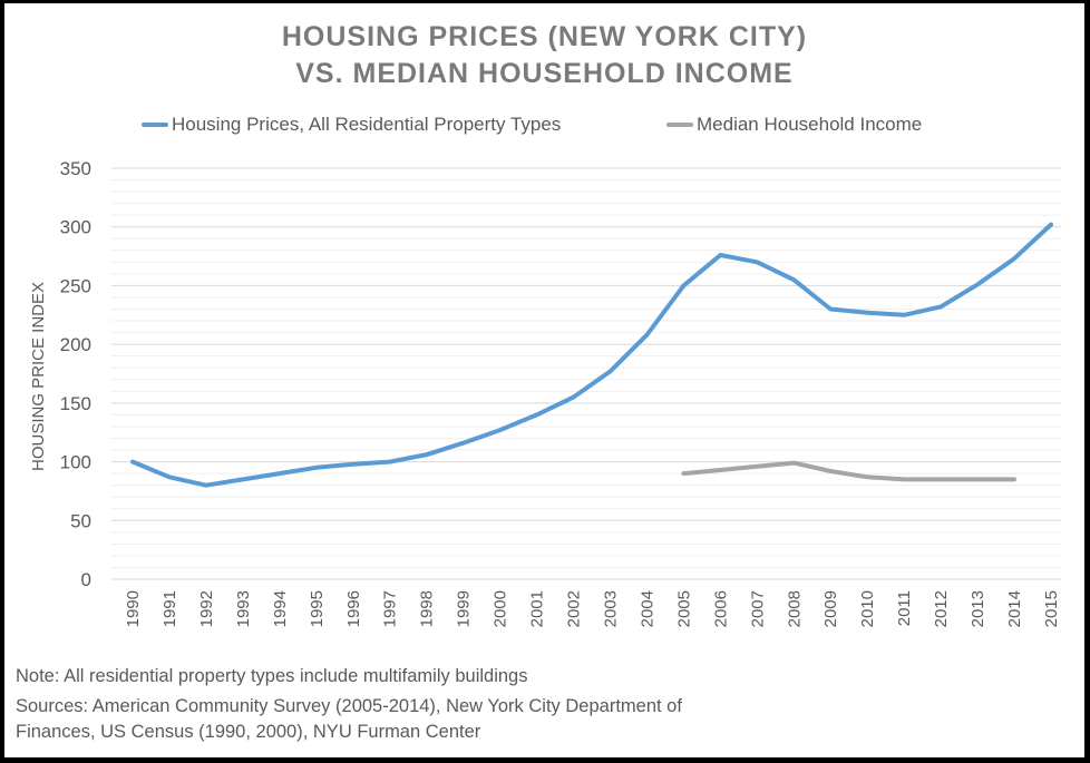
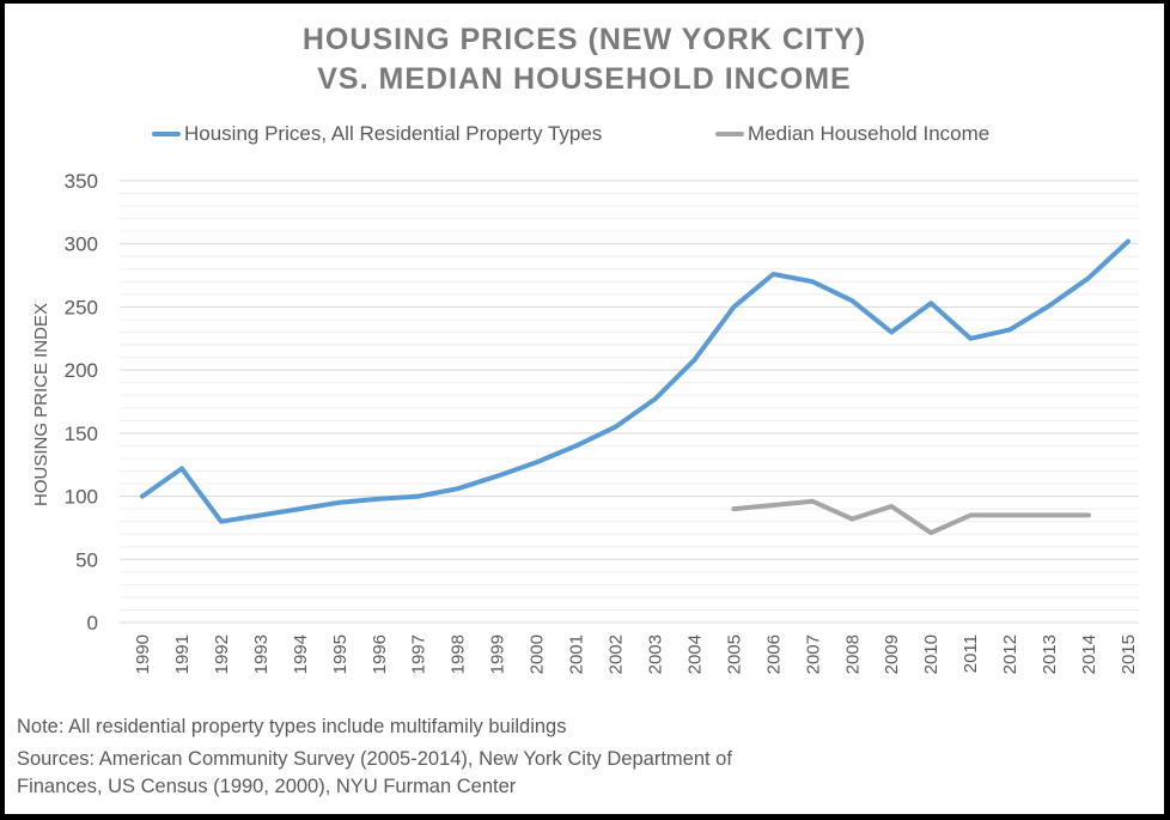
Housing Prices, All Residential Property Types/1991: 87 -> 122
Median Household Income/2008: 99 -> 82
Housing Prices, All Residential Property Types/2010: 227 -> 253
Median Household Income/2010: 87 -> 71
